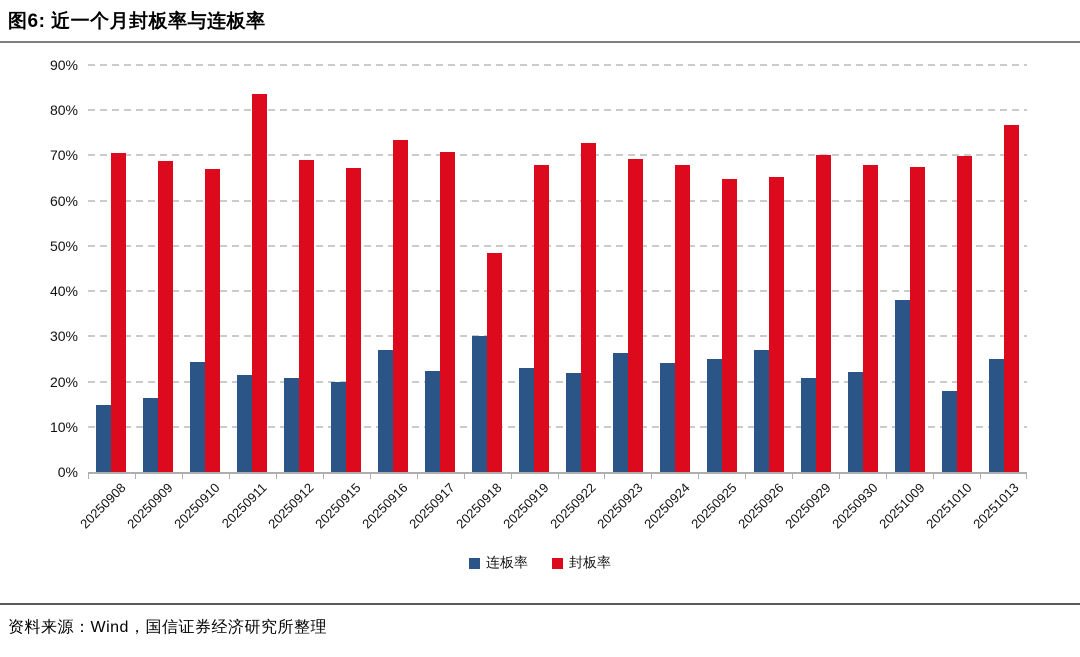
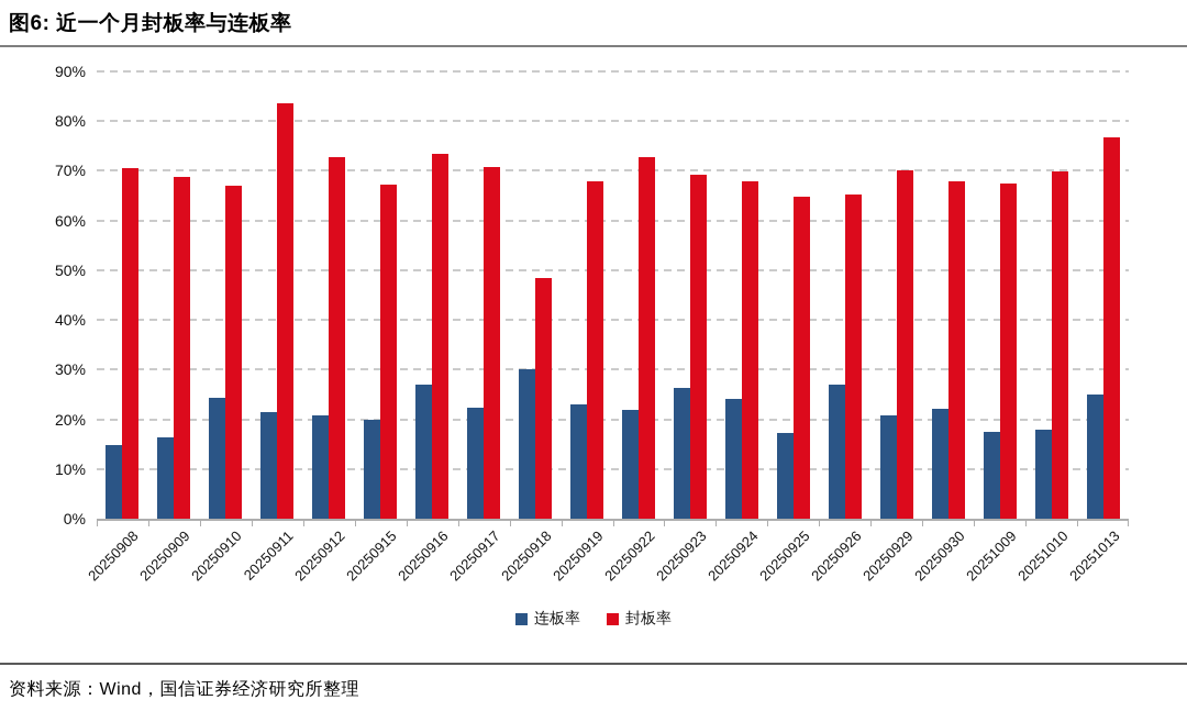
封板率/20250912: 69% -> 73%
连板率/20250925: 25% -> 17%
连板率/20251009: 38% -> 17%
